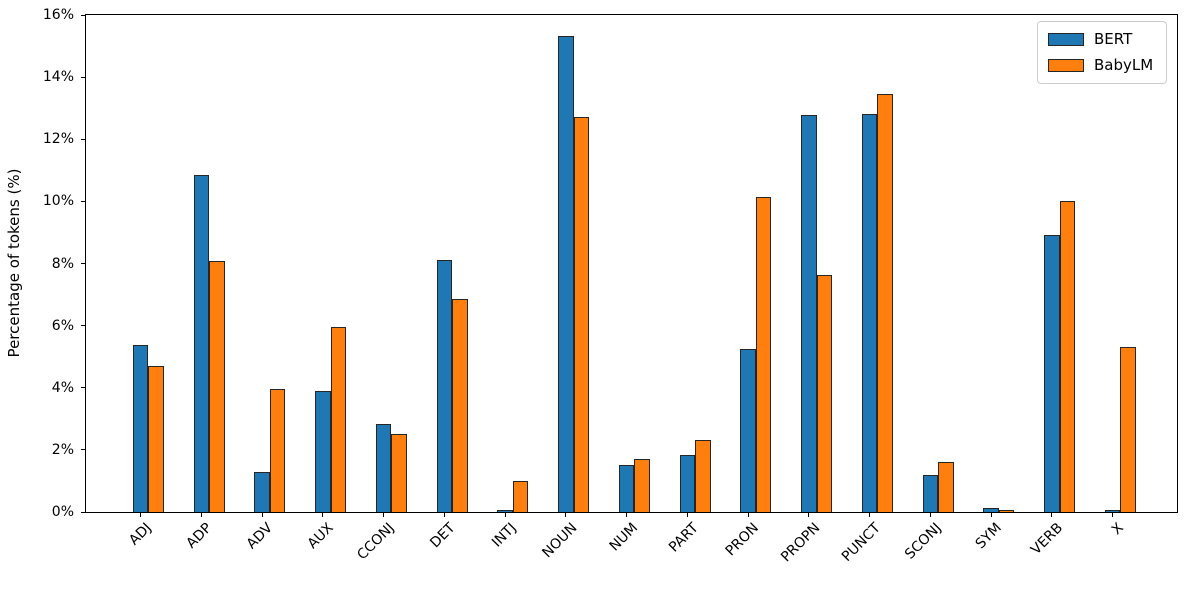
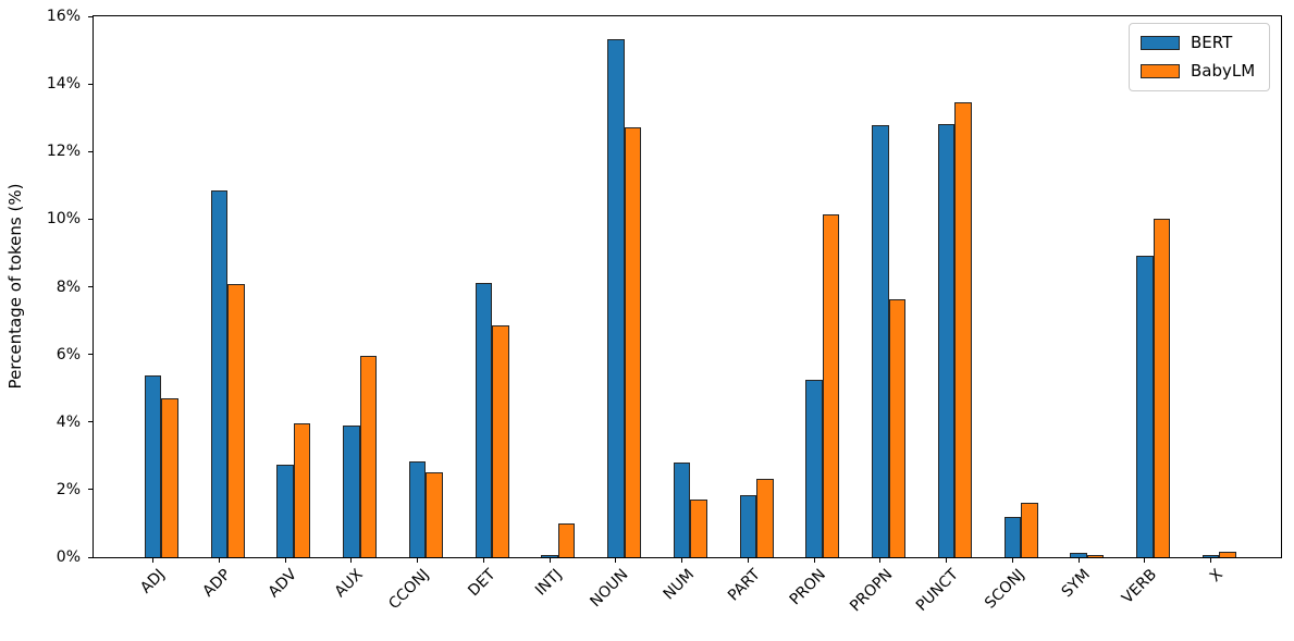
BERT/ADV: 1.3% -> 2.7%
BERT/NUM: 1.5% -> 2.8%
BabyLM/X: 5.3% -> 0.1%
